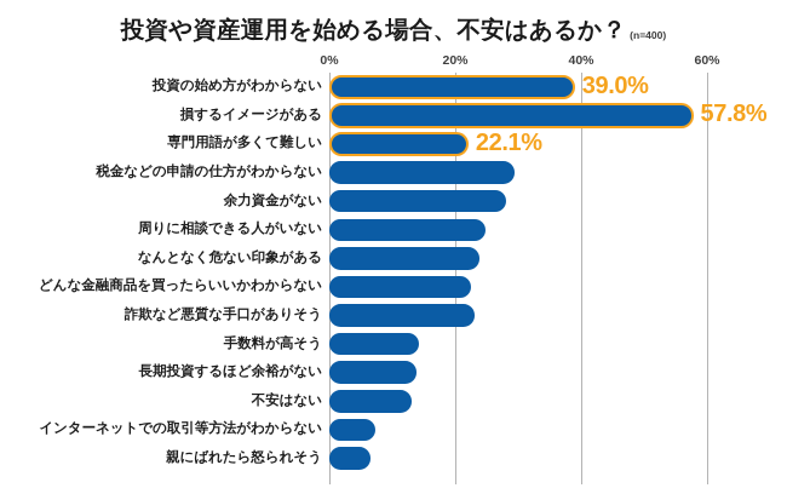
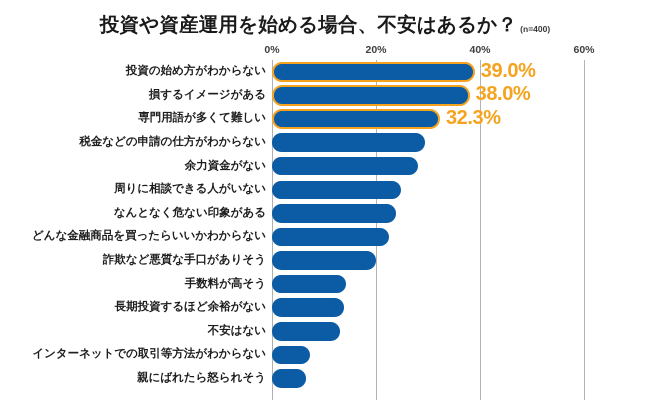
損するイメージがある: 57.8% -> 38.0%
専門用語が多くて難しい: 22.1% -> 32.3%
詐欺など悪質な手口がありそう: 23% -> 20%
